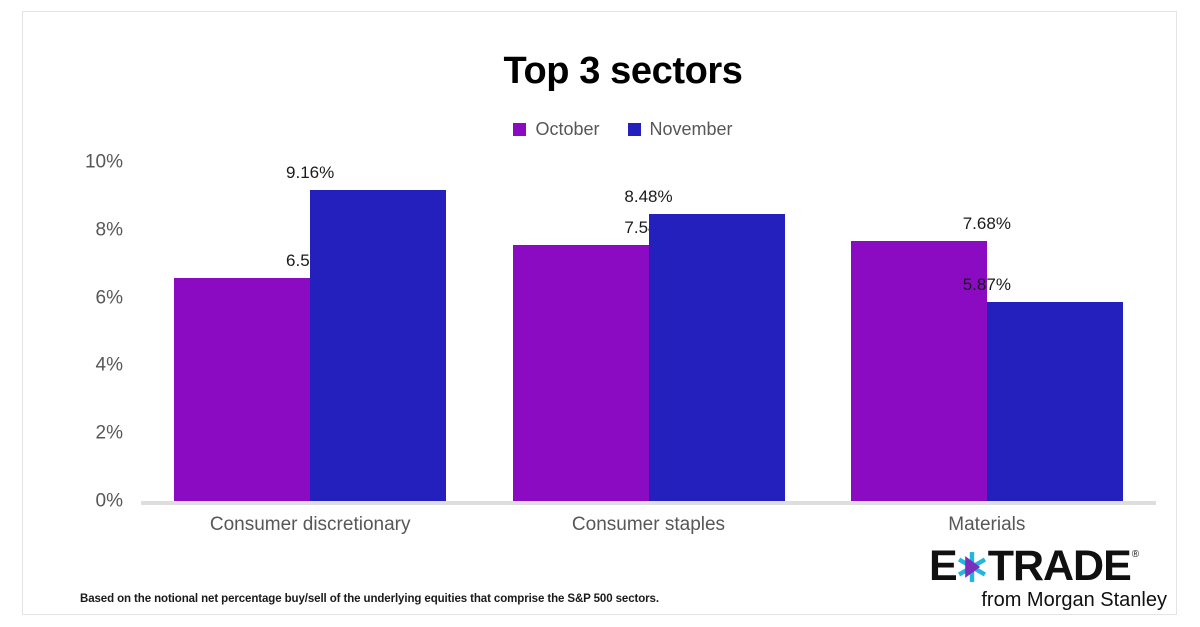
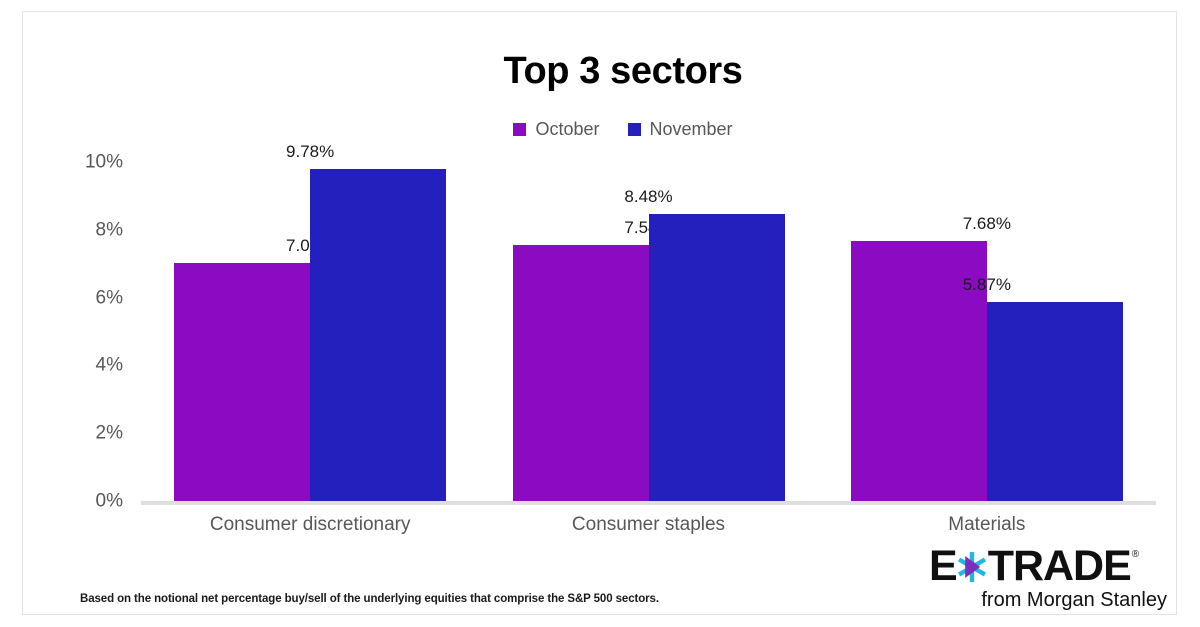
October/Consumer discretionary: 6.57% -> 7.03%
November/Consumer discretionary: 9.16% -> 9.78%
